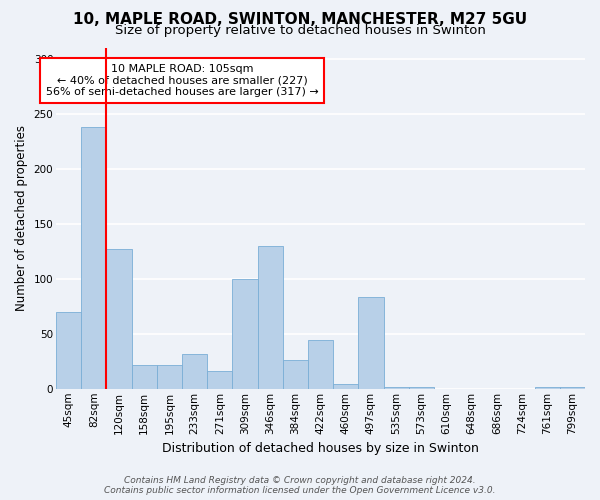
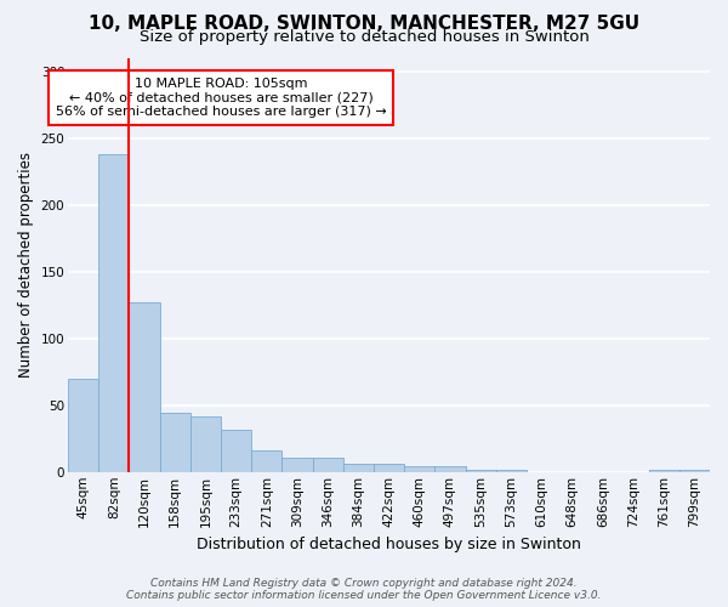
158sqm: 22 -> 44
195sqm: 22 -> 42
309sqm: 100 -> 11
346sqm: 130 -> 11
384sqm: 26 -> 6
422sqm: 44 -> 6
497sqm: 83 -> 4
